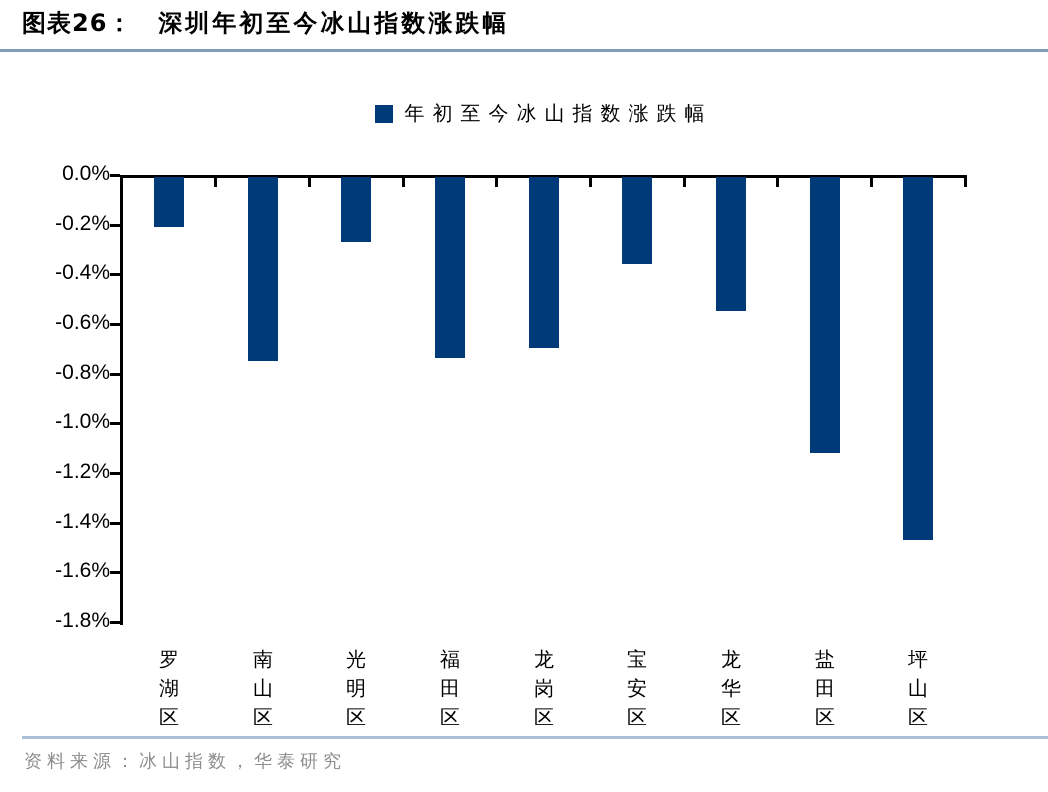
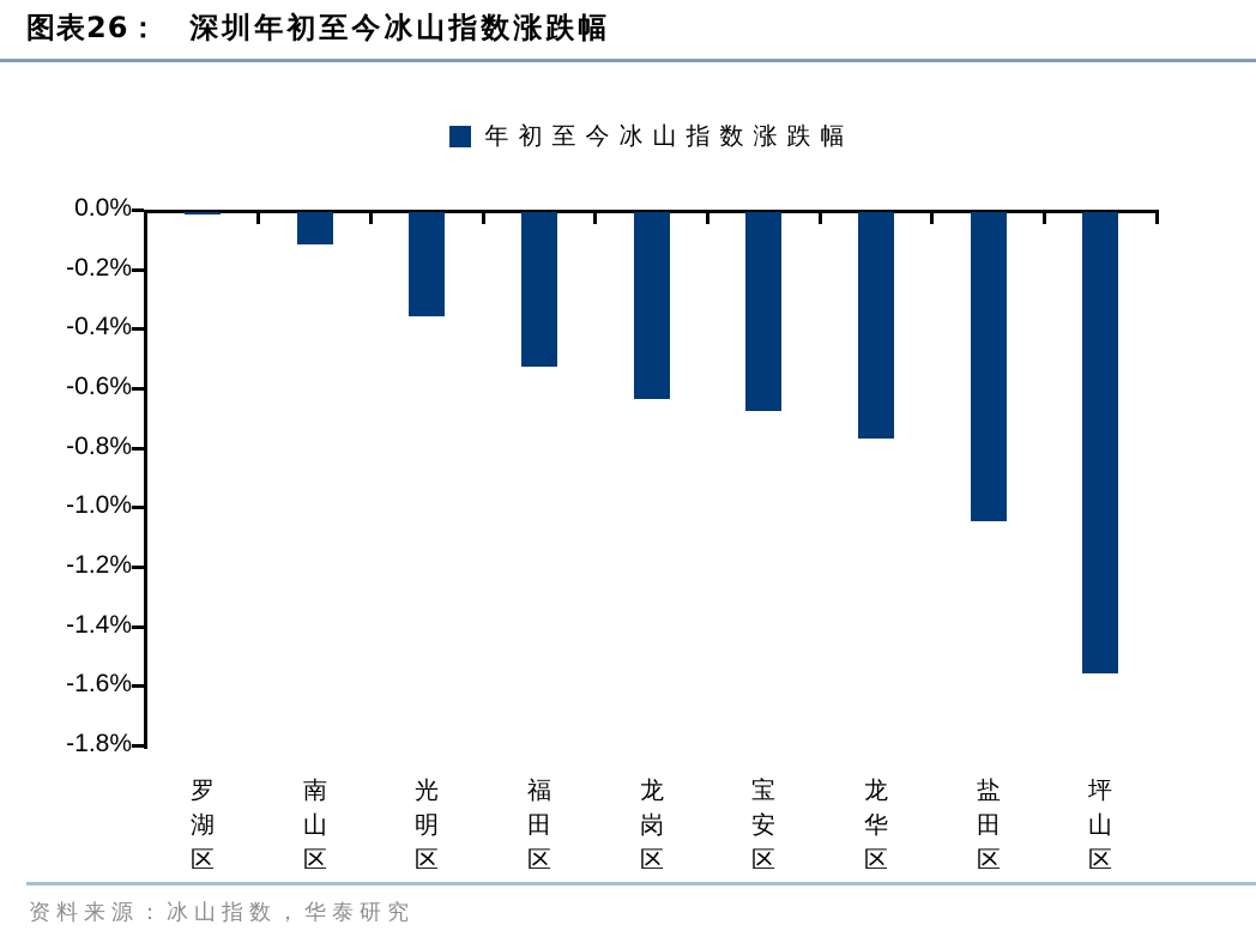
罗湖区: -0.20% -> -0.01%
南山区: -0.74% -> -0.11%
光明区: -0.26% -> -0.35%
福田区: -0.73% -> -0.52%
龙岗区: -0.69% -> -0.63%
宝安区: -0.35% -> -0.67%
龙华区: -0.54% -> -0.76%
盐田区: -1.11% -> -1.04%
坪山区: -1.46% -> -1.55%
